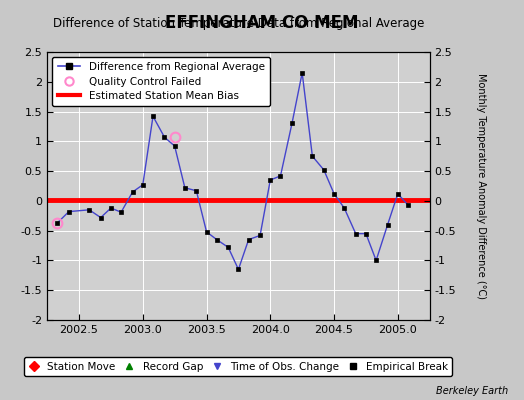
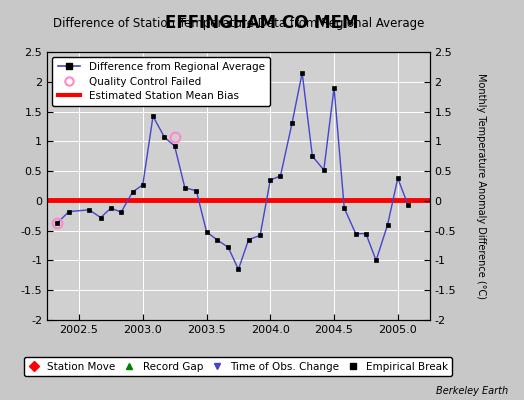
2004.5: 0.12 -> 1.90
2005.0: 0.12 -> 0.38
